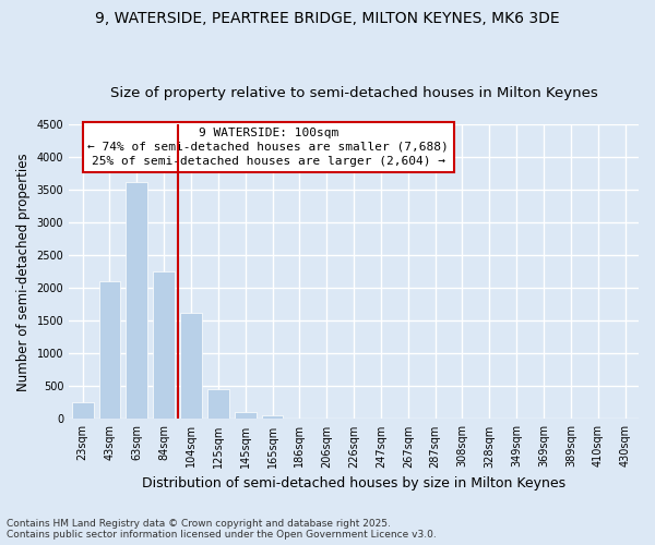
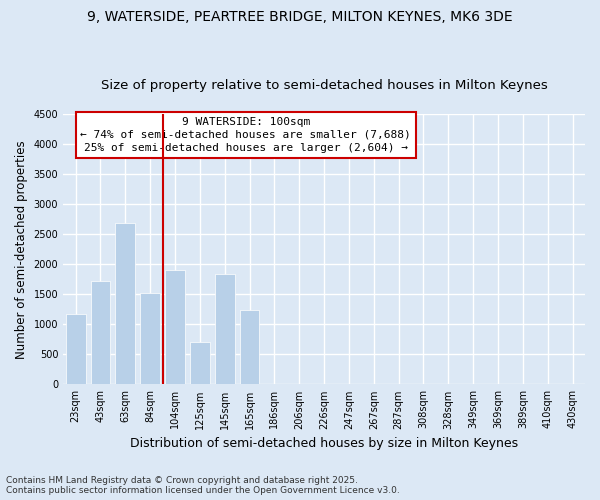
23sqm: 250 -> 1180
43sqm: 2100 -> 1720
63sqm: 3620 -> 2680
84sqm: 2250 -> 1520
104sqm: 1620 -> 1900
125sqm: 450 -> 700
145sqm: 100 -> 1840
165sqm: 50 -> 1240
